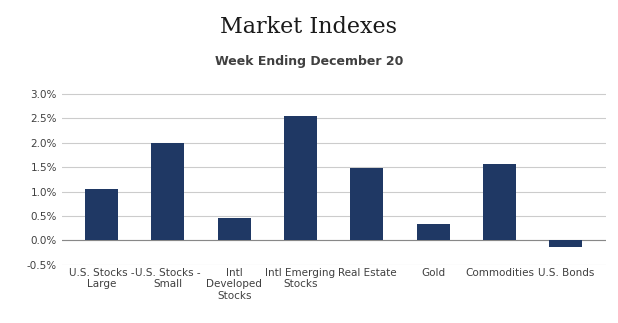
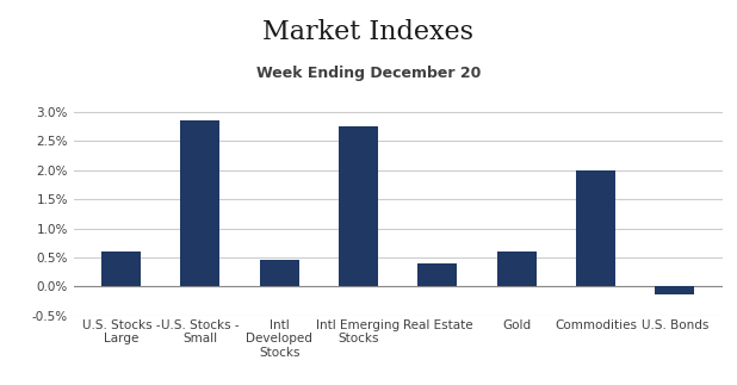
U.S. Stocks - Large: 1.05% -> 0.60%
U.S. Stocks - Small: 2.00% -> 2.85%
Intl Emerging Stocks: 2.55% -> 2.75%
Real Estate: 1.48% -> 0.40%
Gold: 0.33% -> 0.60%
Commodities: 1.57% -> 2.00%
